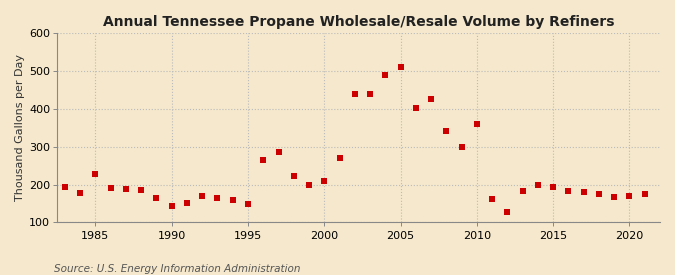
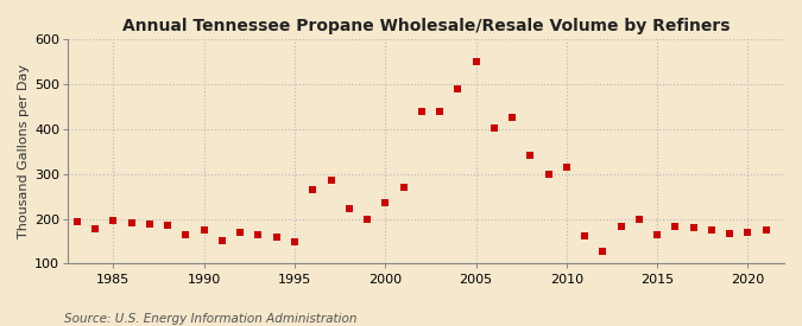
1985: 228 -> 195
1990: 143 -> 175
2000: 208 -> 235
2005: 510 -> 550
2010: 360 -> 315
2015: 194 -> 165
